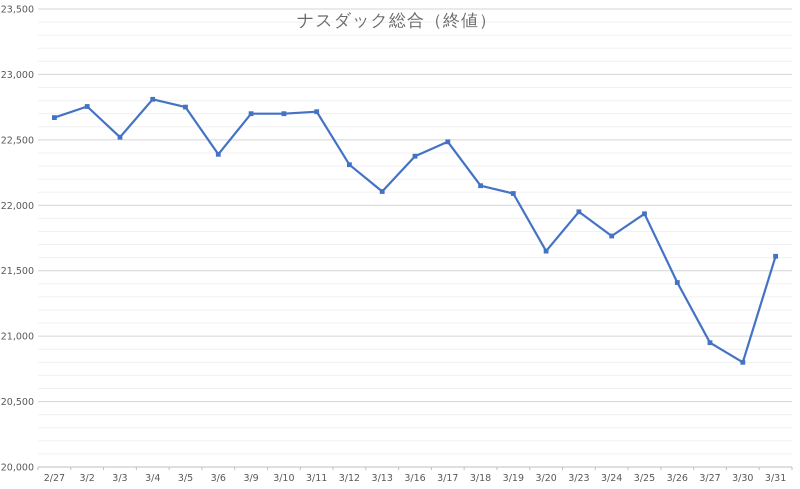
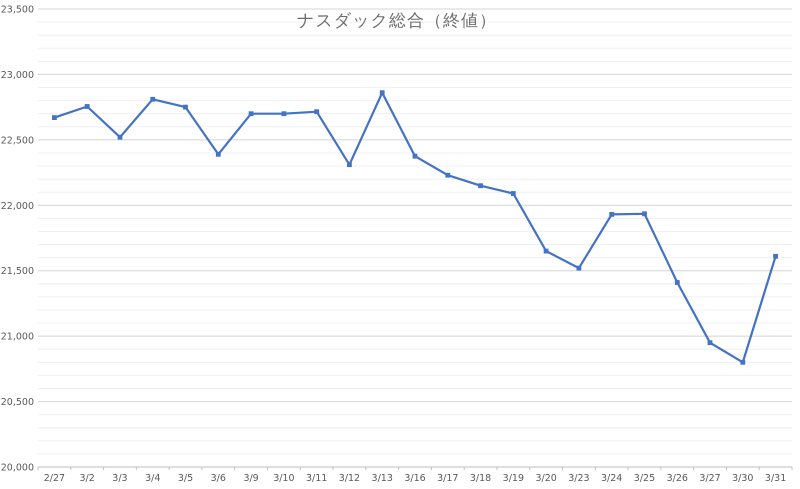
3/13: 22100 -> 22860
3/17: 22480 -> 22230
3/23: 21950 -> 21520
3/24: 21760 -> 21930
